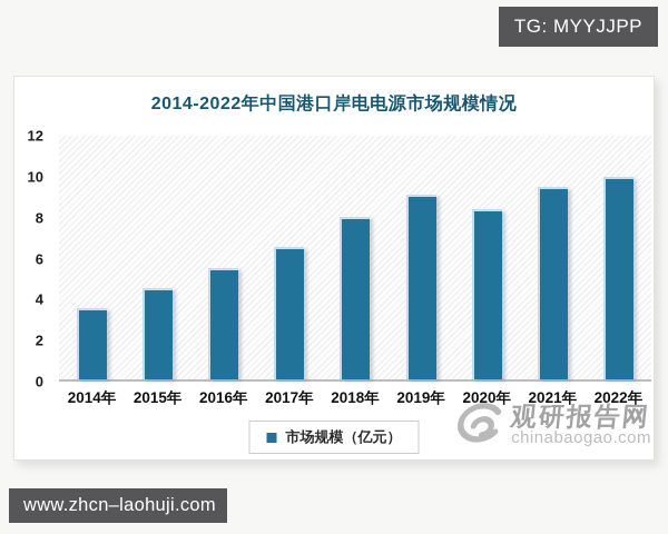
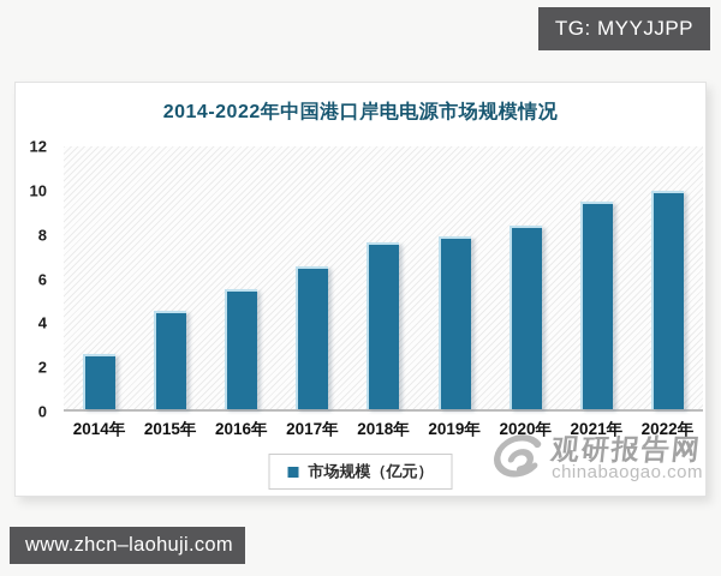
2014年: 3.5 -> 2.5
2018年: 8.0 -> 7.6
2019年: 9.1 -> 7.9
